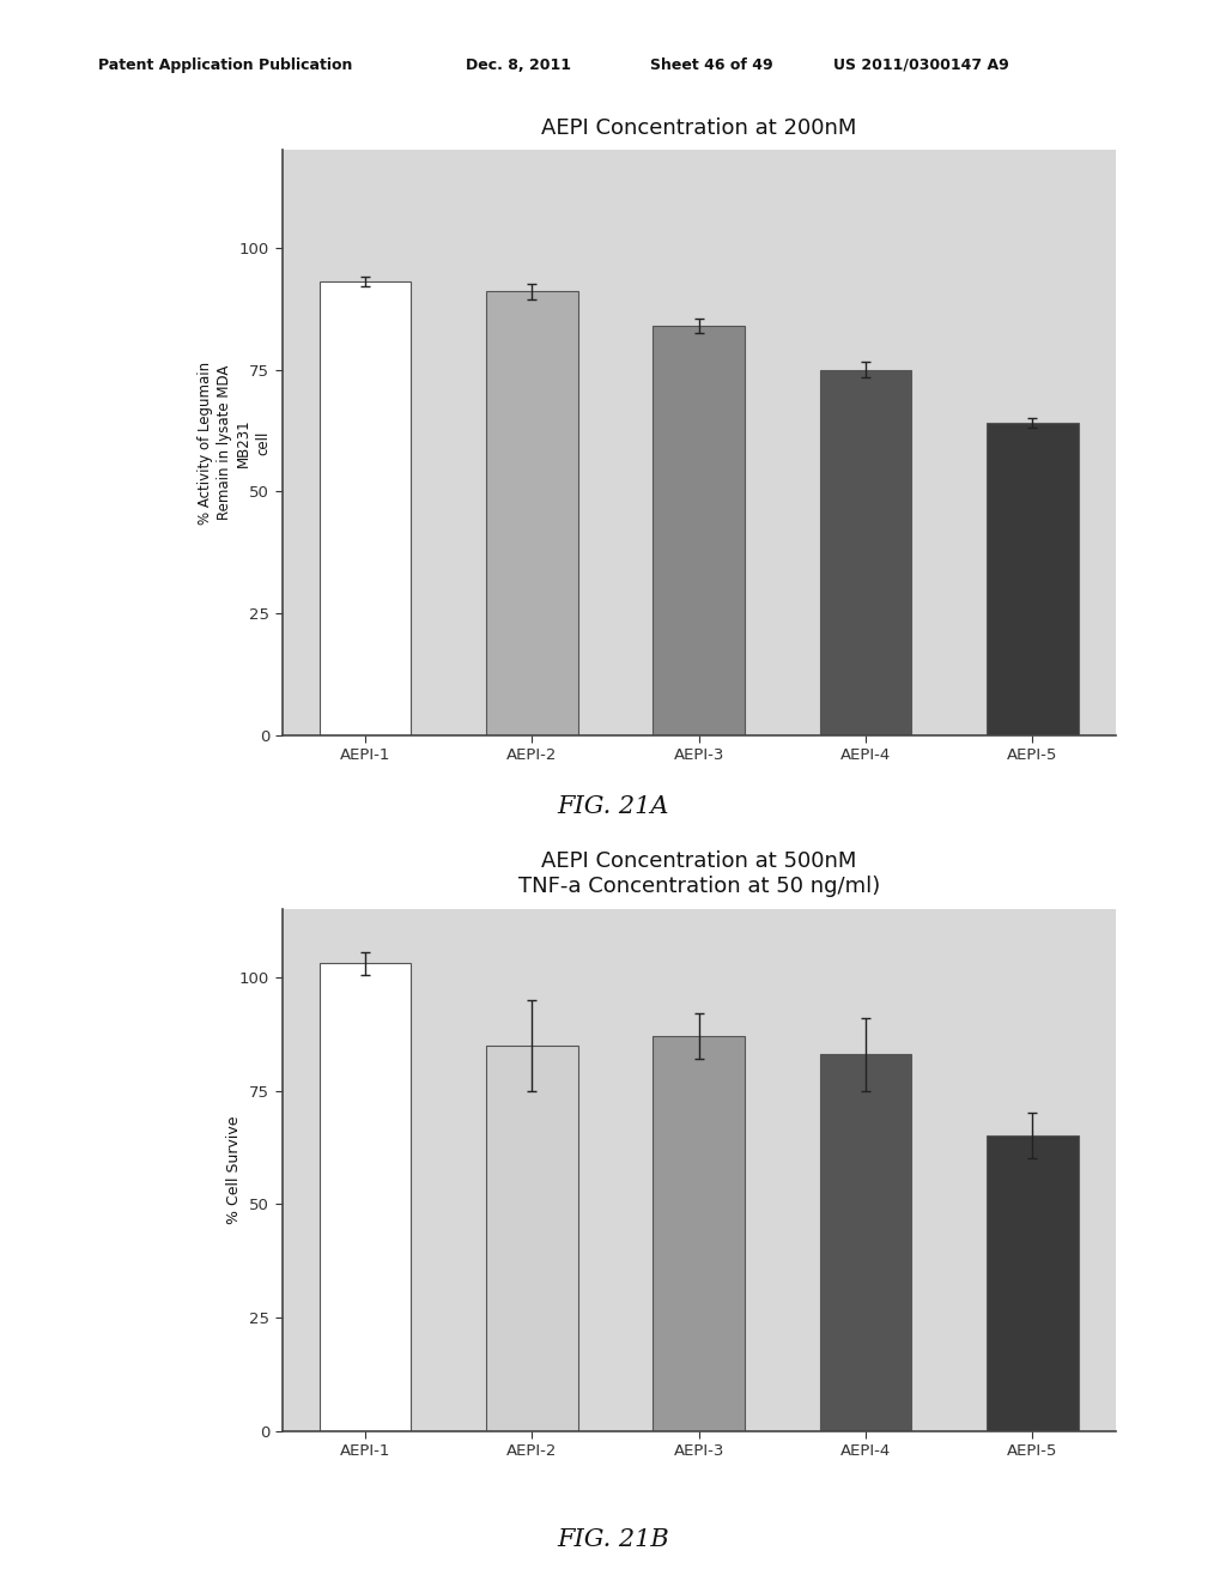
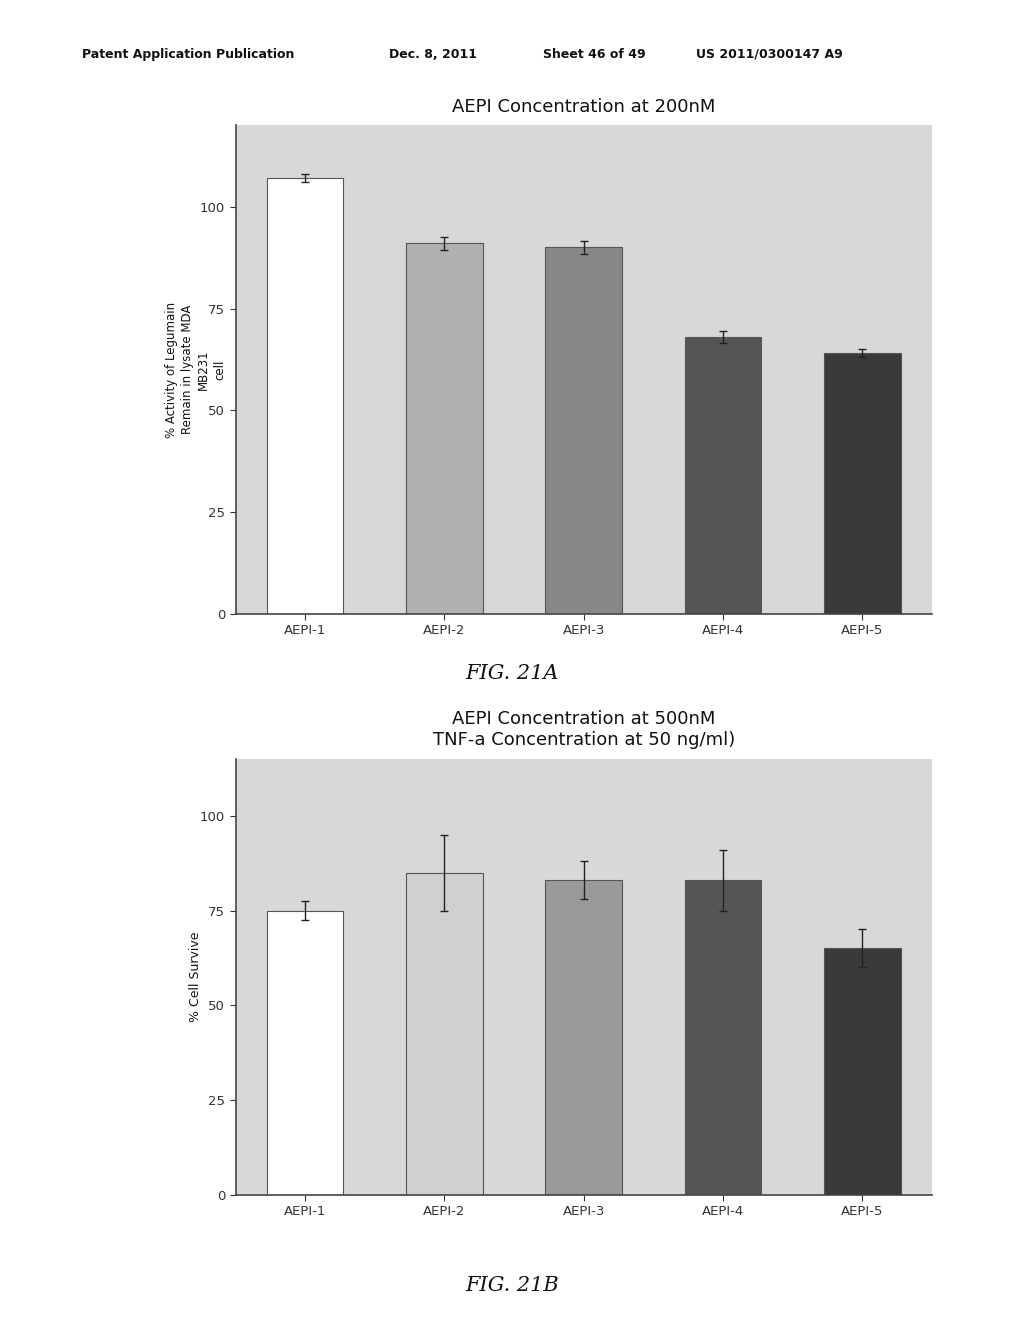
AEPI Concentration at 200nM/AEPI-1: 93 -> 107
AEPI Concentration at 200nM/AEPI-3: 84 -> 90
AEPI Concentration at 200nM/AEPI-4: 75 -> 68
AEPI Concentration at 500nM TNF-a Concentration at 50 ng/ml)/AEPI-1: 103 -> 75
AEPI Concentration at 500nM TNF-a Concentration at 50 ng/ml)/AEPI-3: 87 -> 83
